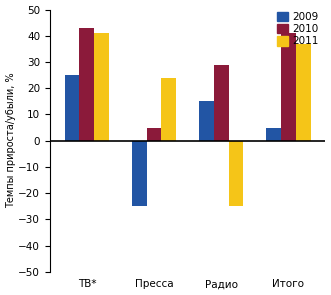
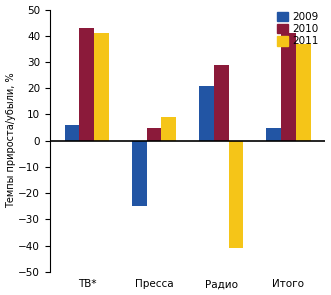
2009/ТВ*: 25 -> 6
2011/Пресса: 24 -> 9
2009/Радио: 15 -> 21
2011/Радио: -25 -> -41
